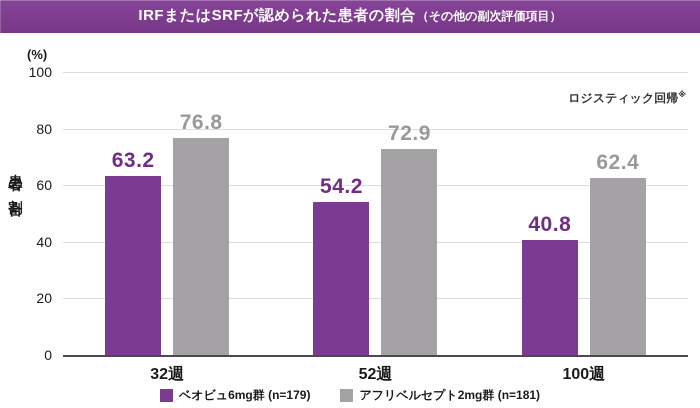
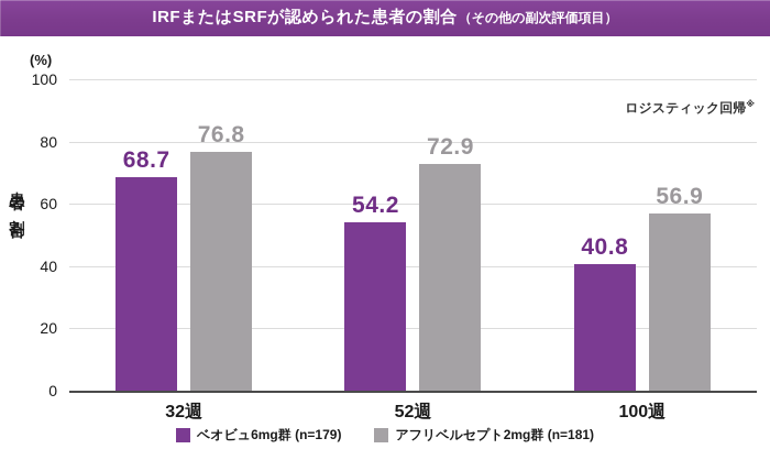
ベオビュ6mg群 (n=179)/32週: 63.2 -> 68.7
アフリベルセプト2mg群 (n=181)/100週: 62.4 -> 56.9
